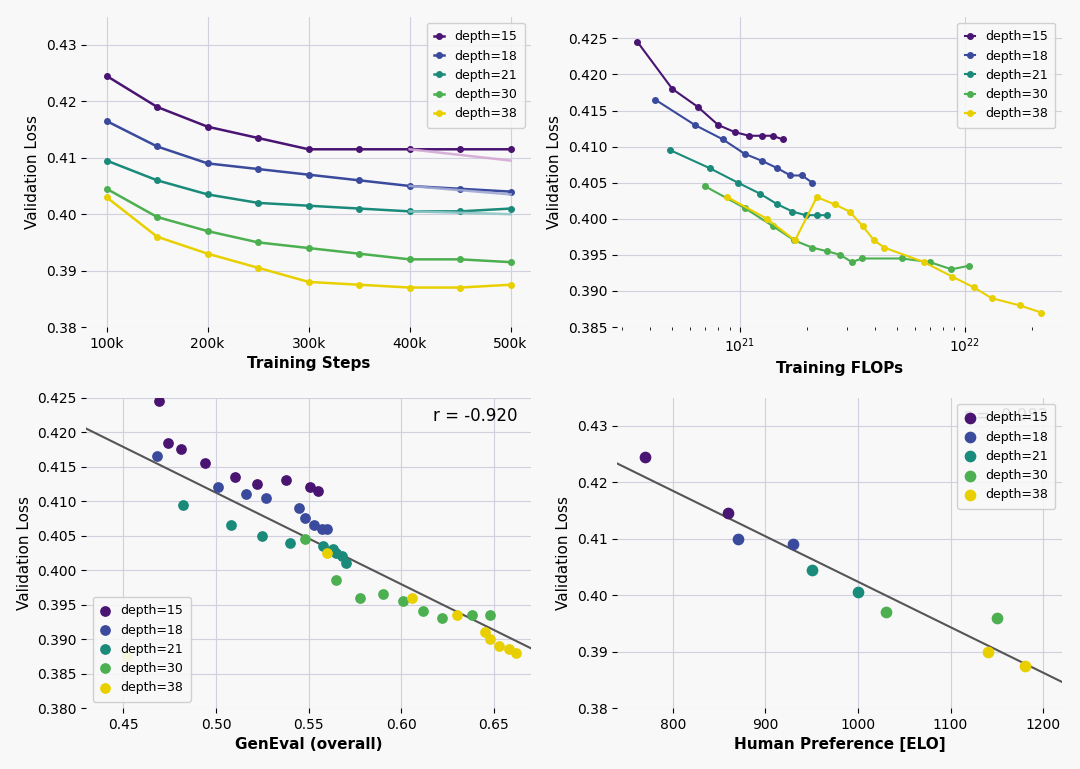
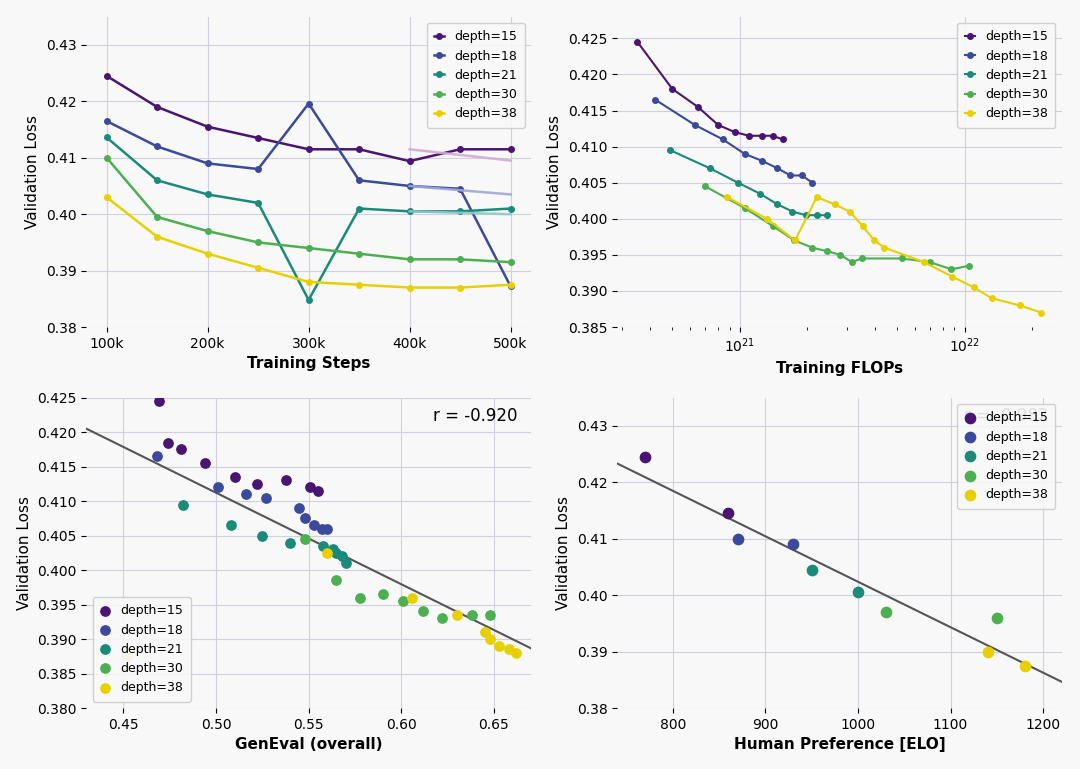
depth=21/100k: 0.4095 -> 0.4136
depth=30/100k: 0.4045 -> 0.4100
depth=18/300k: 0.4070 -> 0.4196
depth=21/300k: 0.4015 -> 0.3848
depth=15/400k: 0.4115 -> 0.4094
depth=18/500k: 0.4040 -> 0.3872
